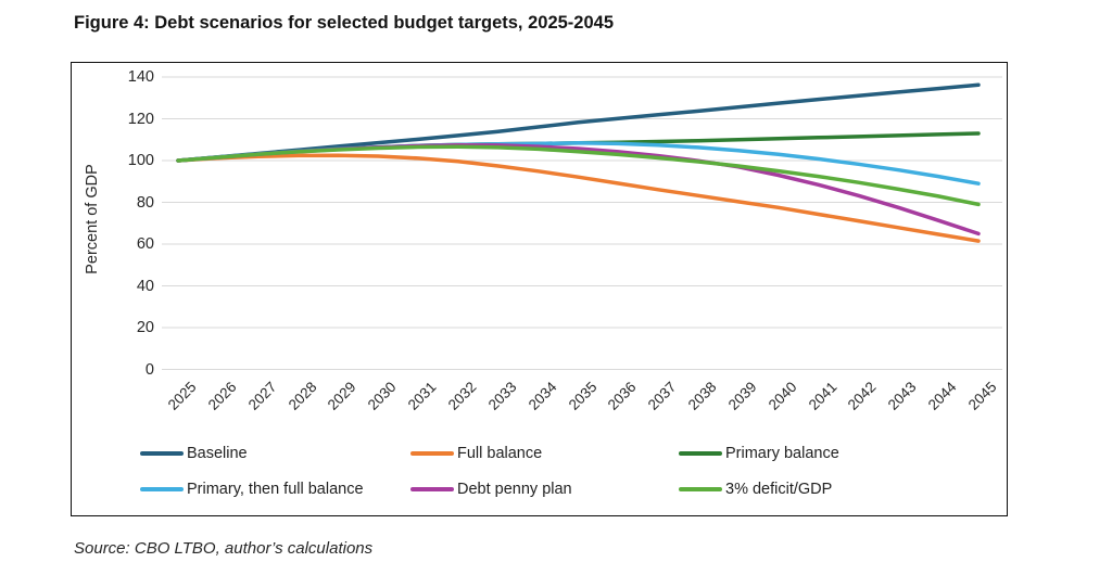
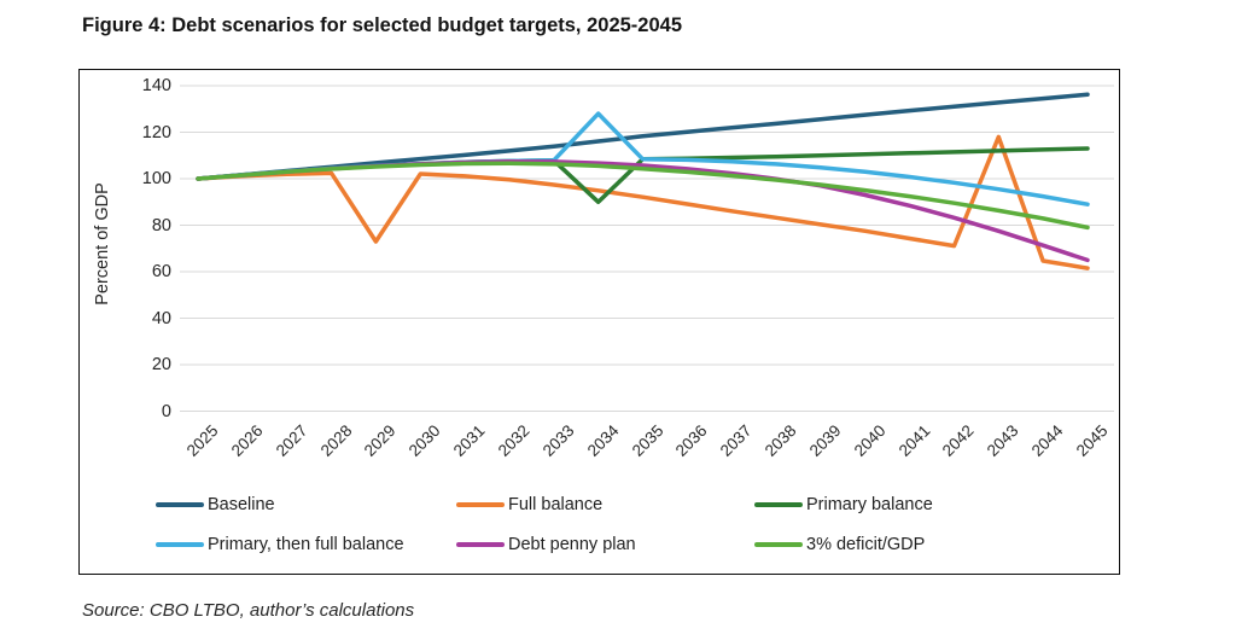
Full balance/2029: 102 -> 73
Primary balance/2034: 108 -> 90
Primary, then full balance/2034: 108 -> 128
Full balance/2043: 68 -> 118
